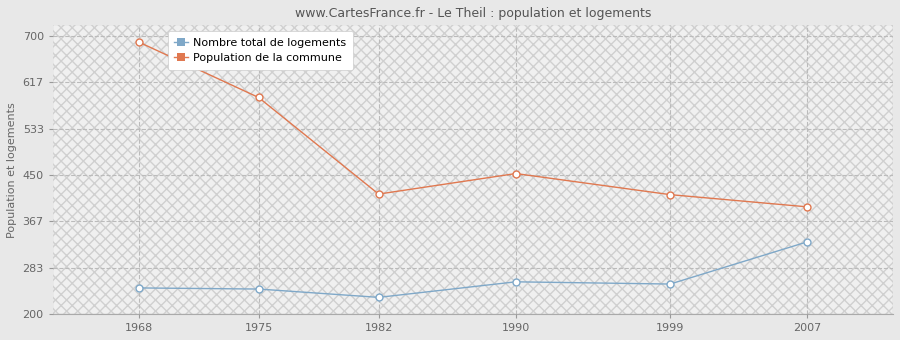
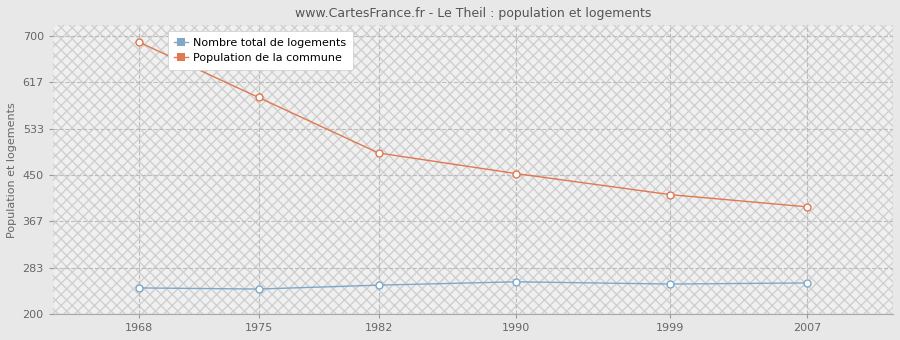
Nombre total de logements/1982: 230 -> 252
Population de la commune/1982: 416 -> 490
Nombre total de logements/2007: 330 -> 256
